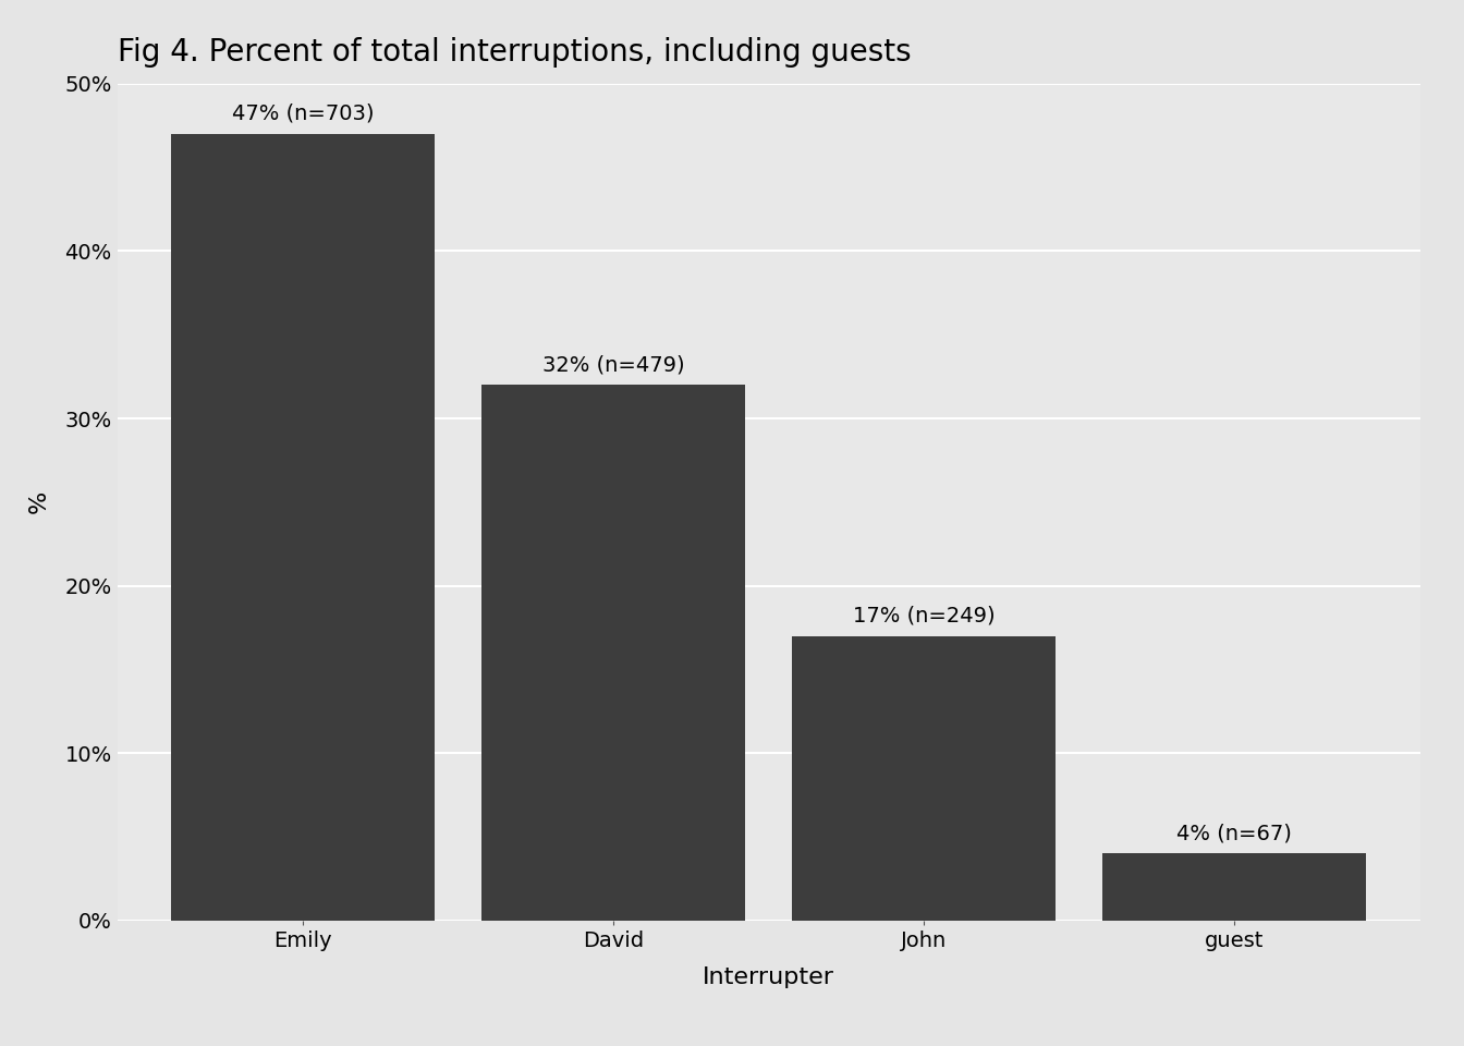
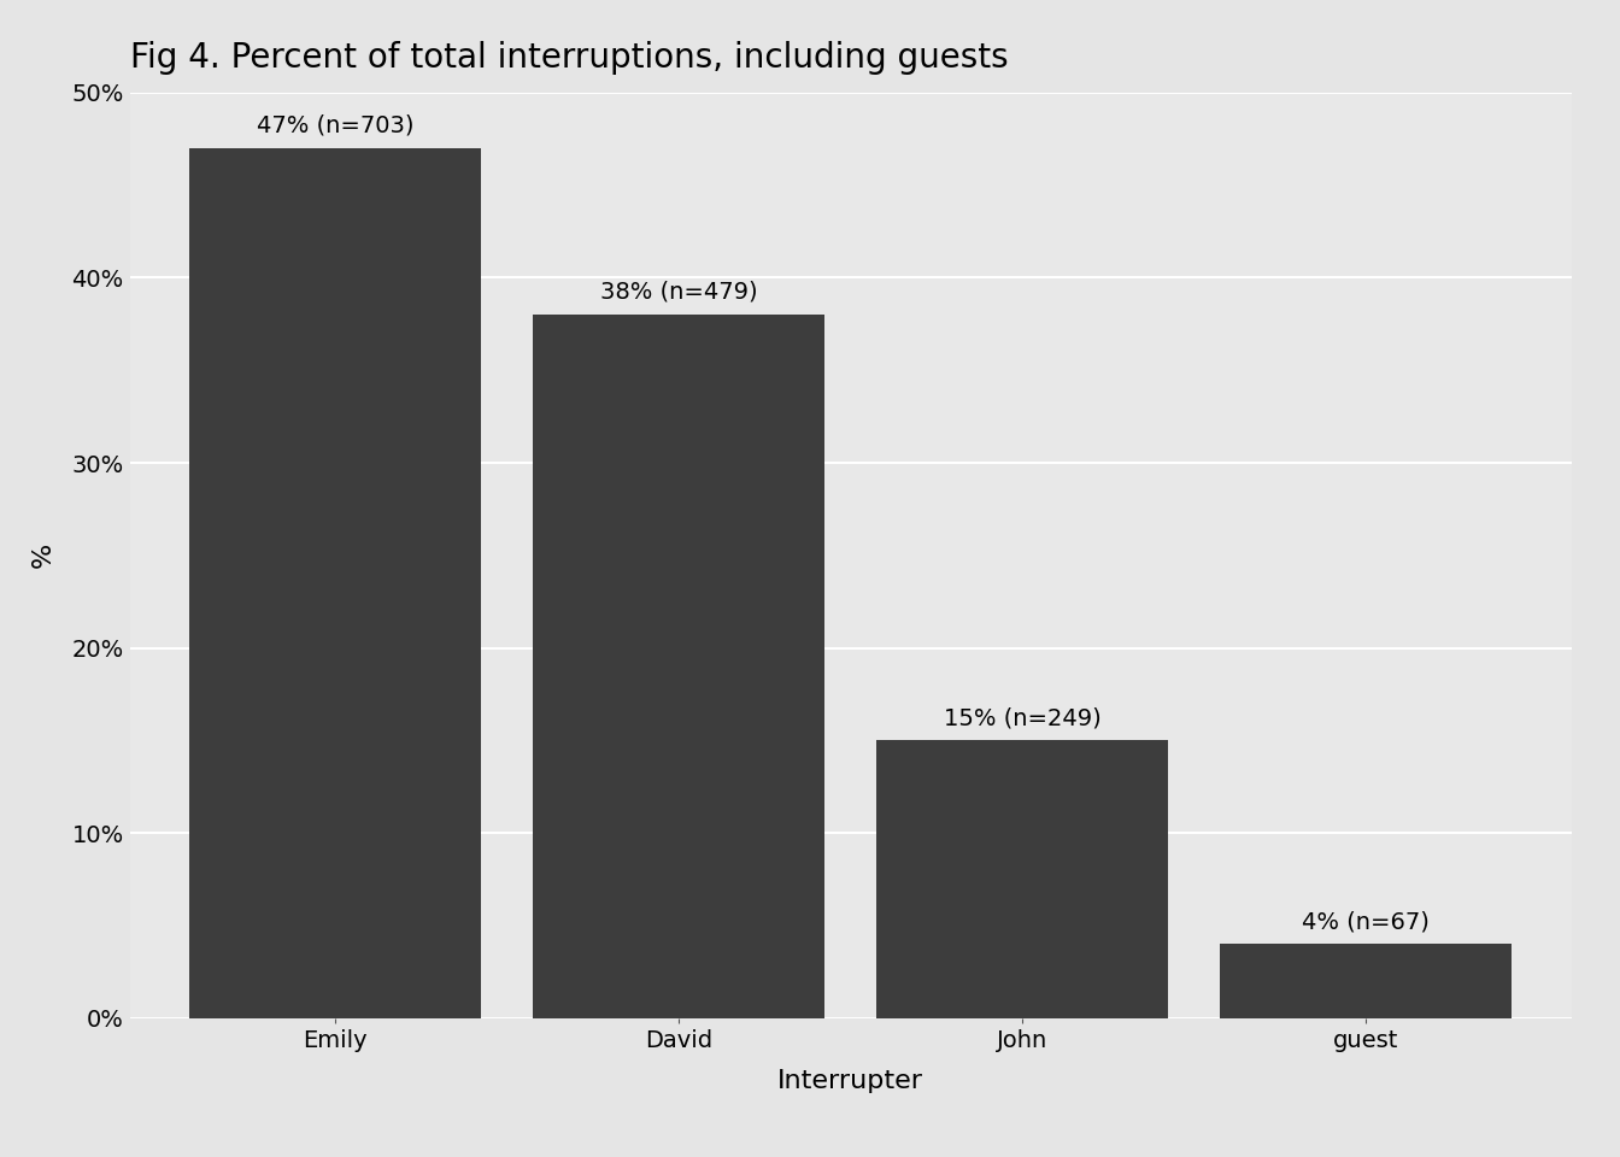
David: 32% -> 38%
John: 17% -> 15%
